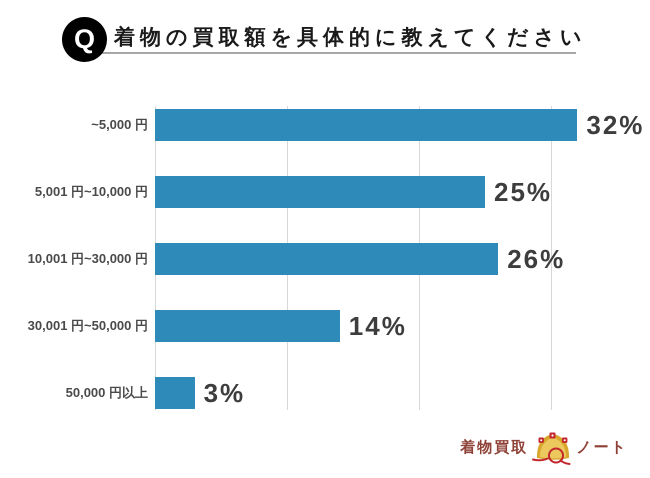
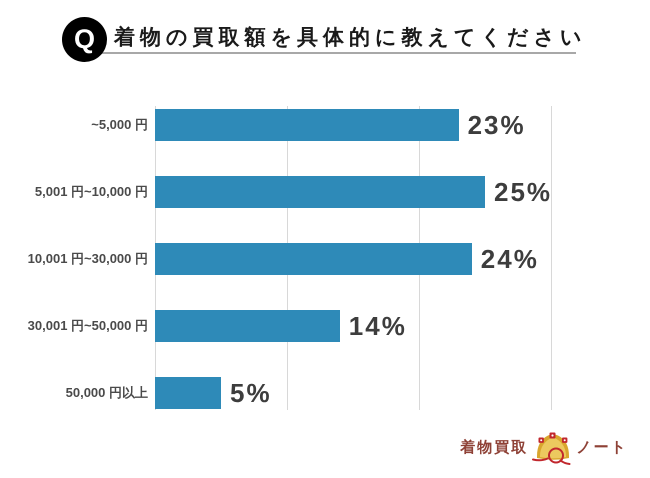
~5,000 円: 32% -> 23%
10,001 円~30,000 円: 26% -> 24%
50,000 円以上: 3% -> 5%
